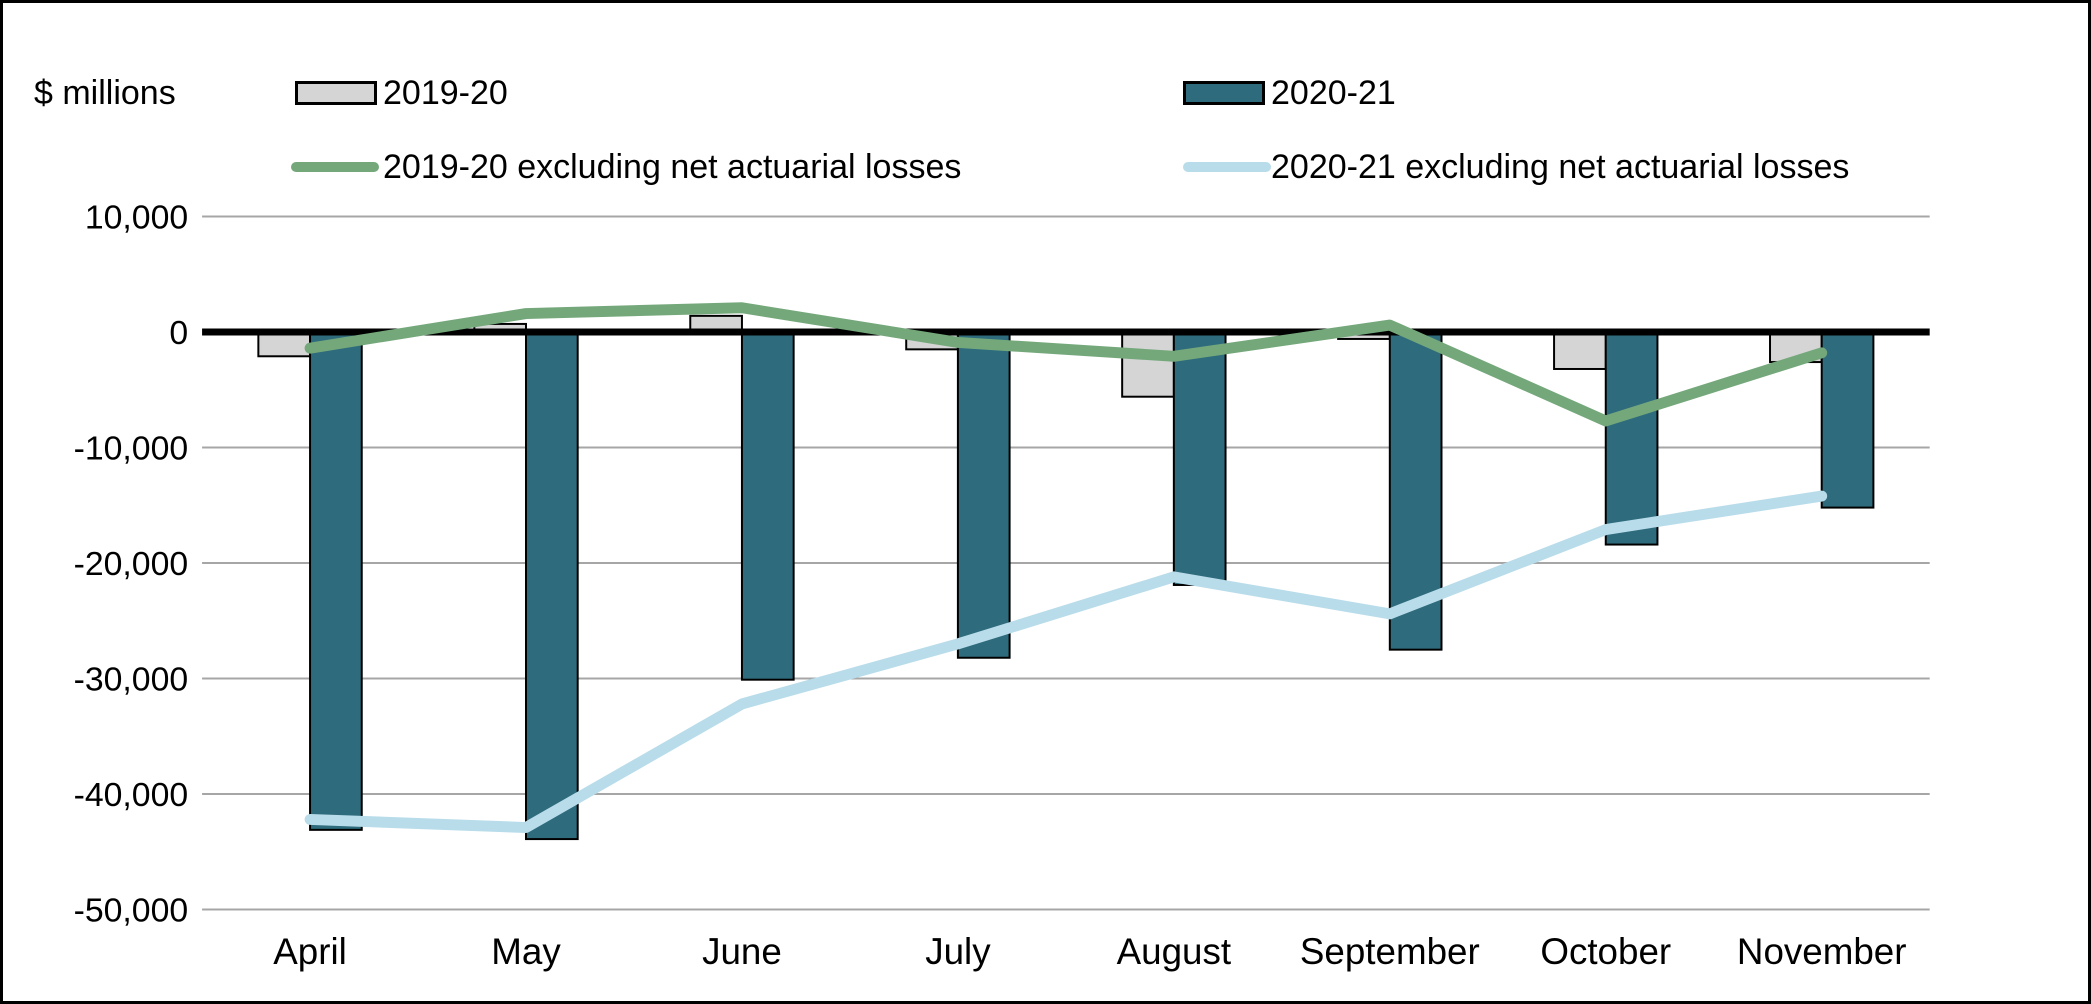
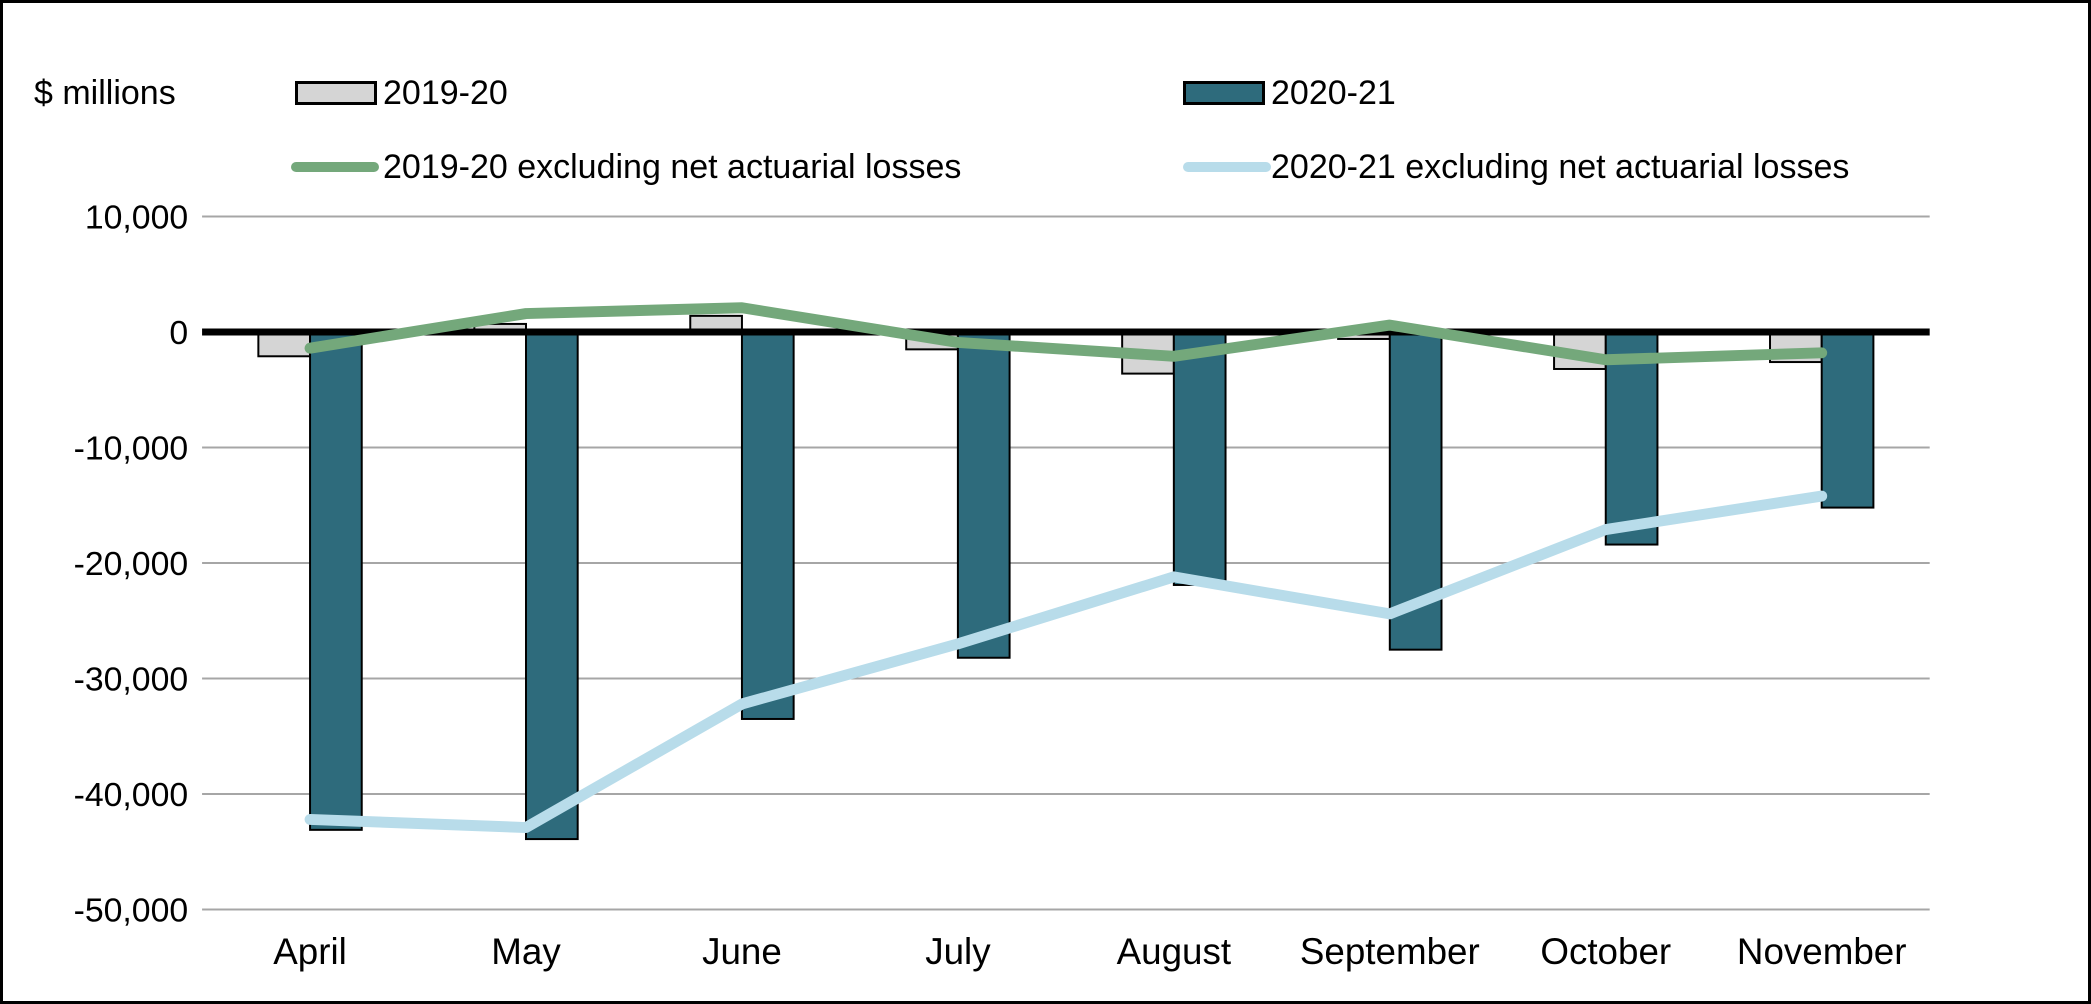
2020-21/June: -30100 -> -33500
2019-20/August: -5600 -> -3600
2019-20 excluding net actuarial losses/October: -7700 -> -2400
